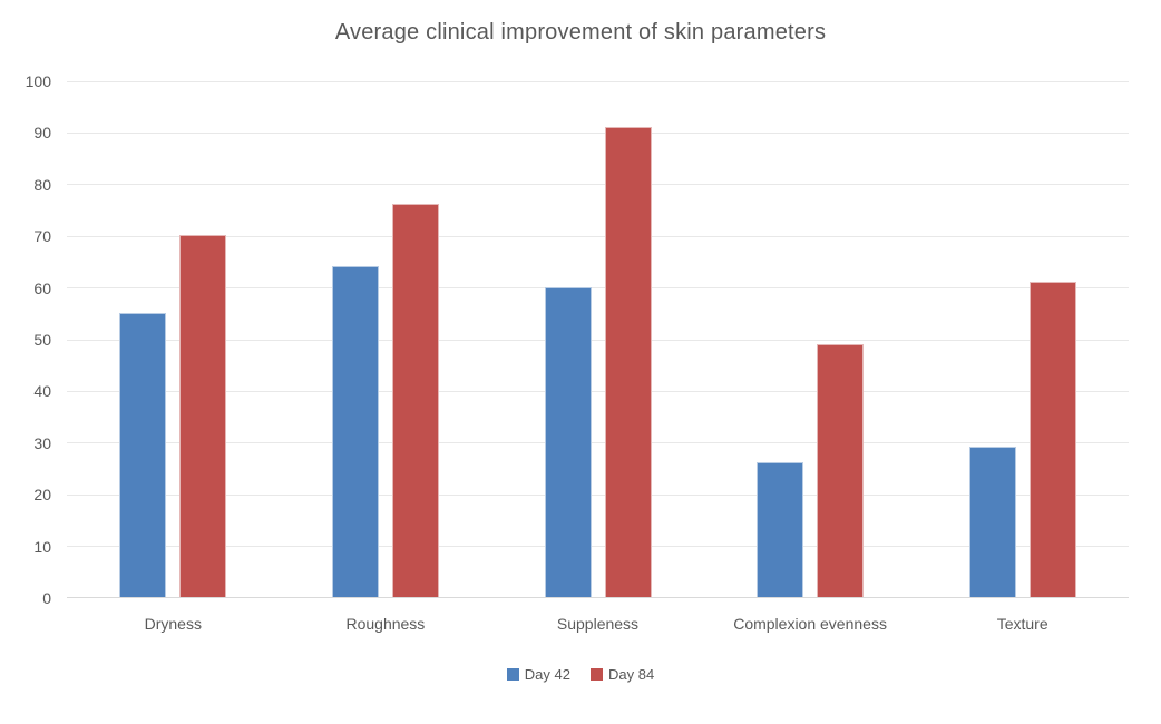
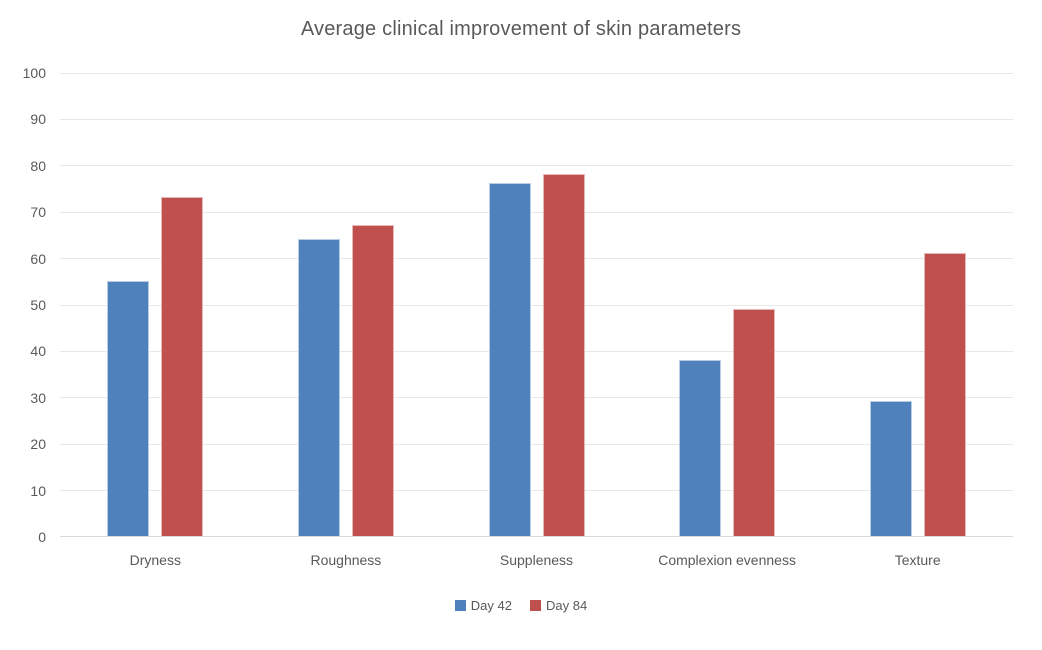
Day 84/Dryness: 70 -> 73
Day 84/Roughness: 76 -> 67
Day 42/Suppleness: 60 -> 76
Day 84/Suppleness: 91 -> 78
Day 42/Complexion evenness: 26 -> 38
